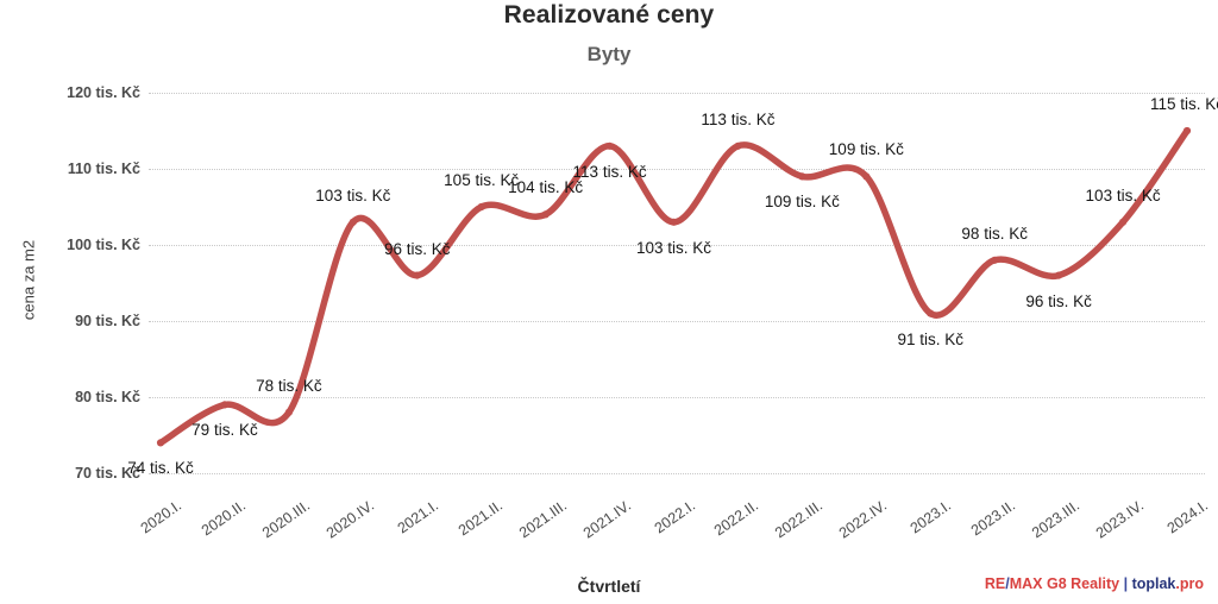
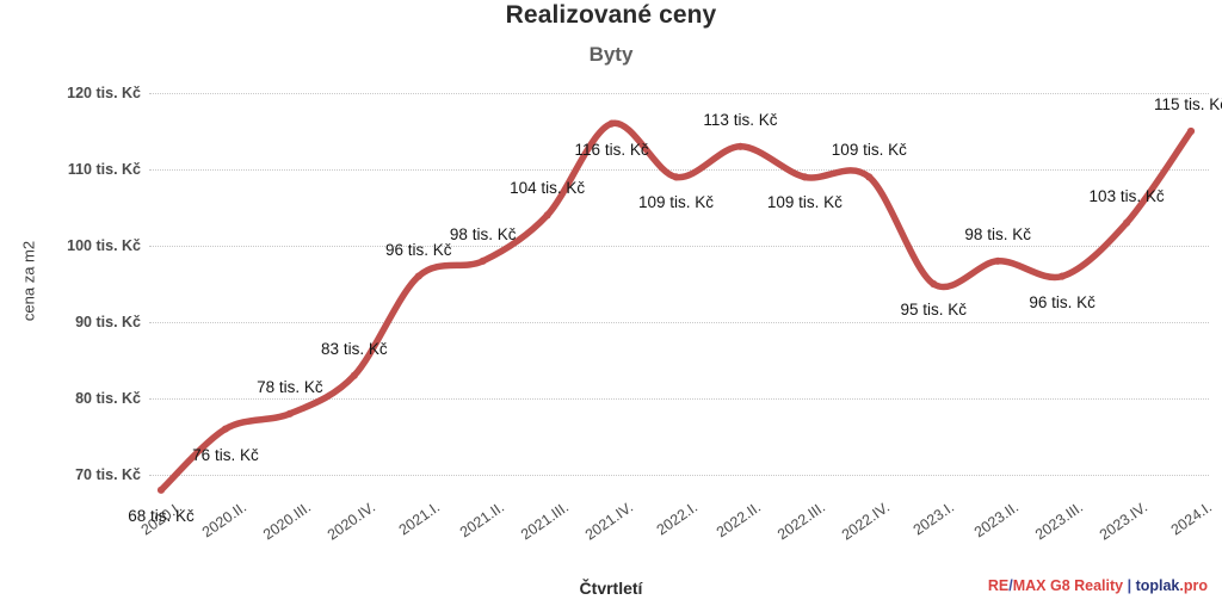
2020.I.: 74 -> 68
2020.II.: 79 -> 76
2020.IV.: 103 -> 83
2021.II.: 105 -> 98
2021.IV.: 113 -> 116
2022.I.: 103 -> 109
2023.I.: 91 -> 95
